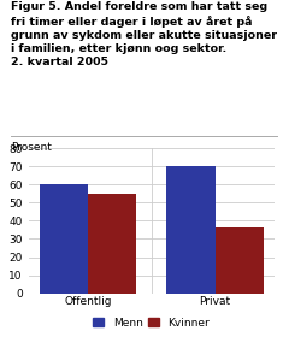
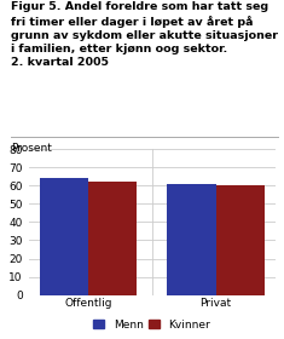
Menn/Offentlig: 60 -> 64
Kvinner/Offentlig: 55 -> 62
Menn/Privat: 70 -> 61
Kvinner/Privat: 36 -> 60
